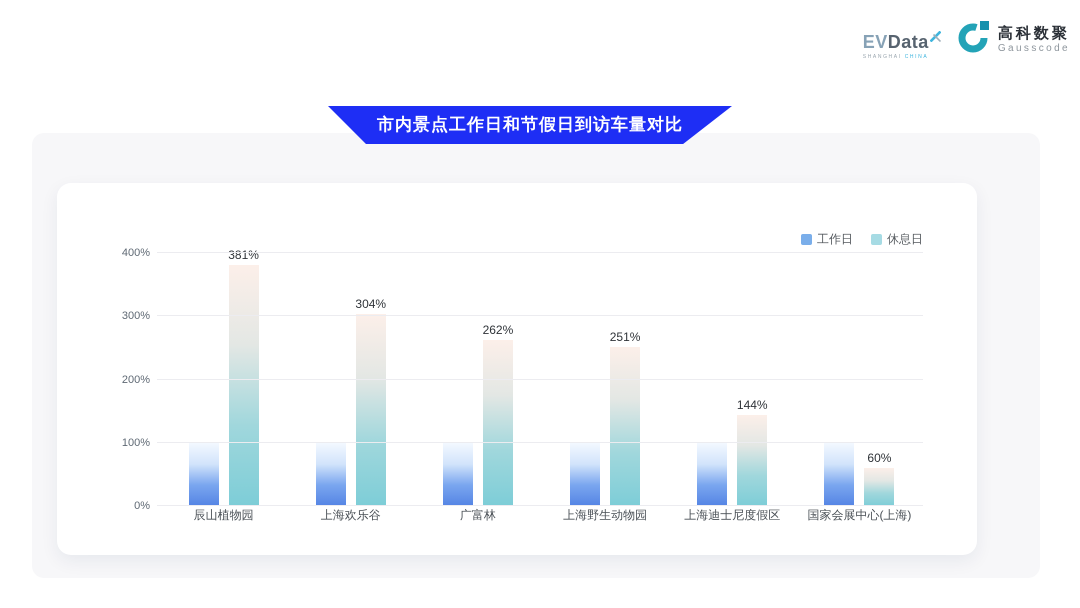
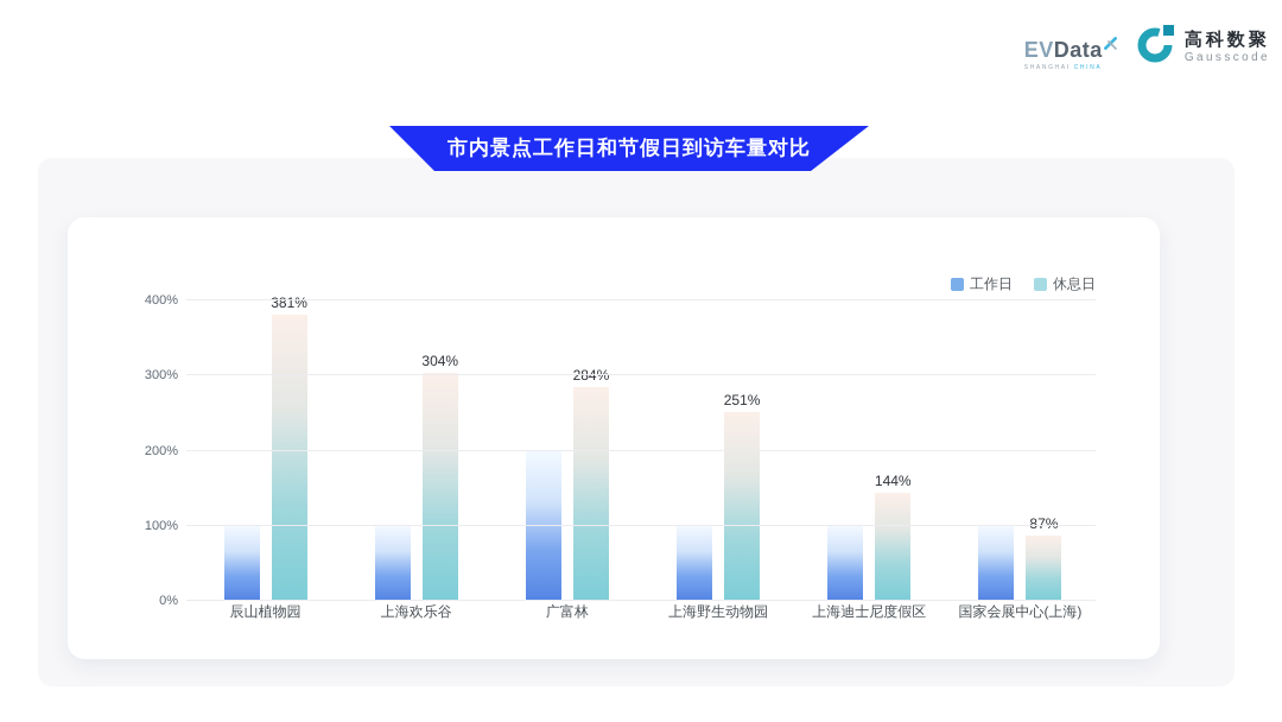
工作日/广富林: 100% -> 200%
休息日/广富林: 262% -> 284%
休息日/国家会展中心(上海): 60% -> 87%
